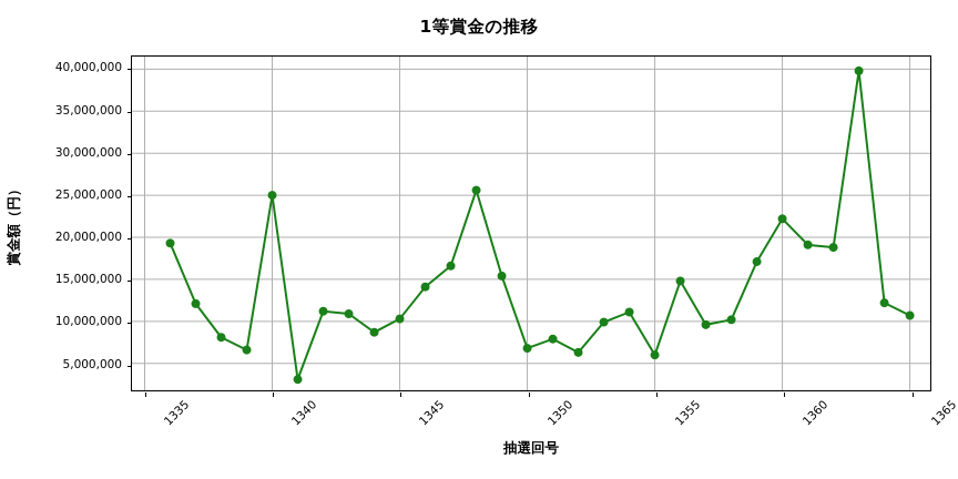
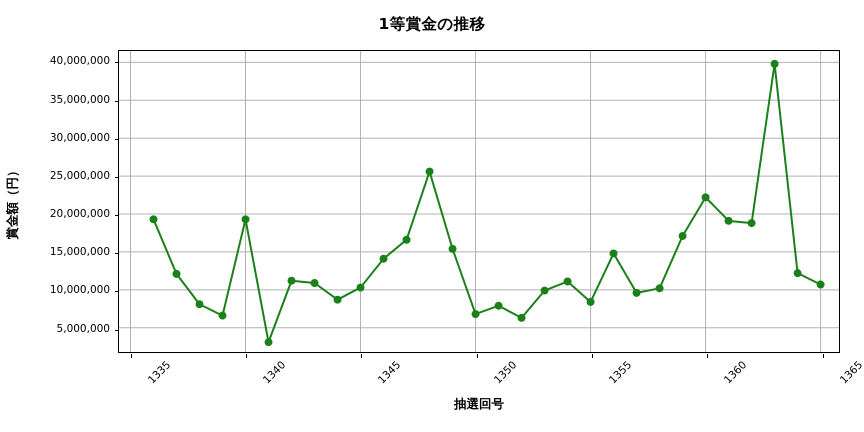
1340: 25000000 -> 19000000
1355: 6000000 -> 8000000
